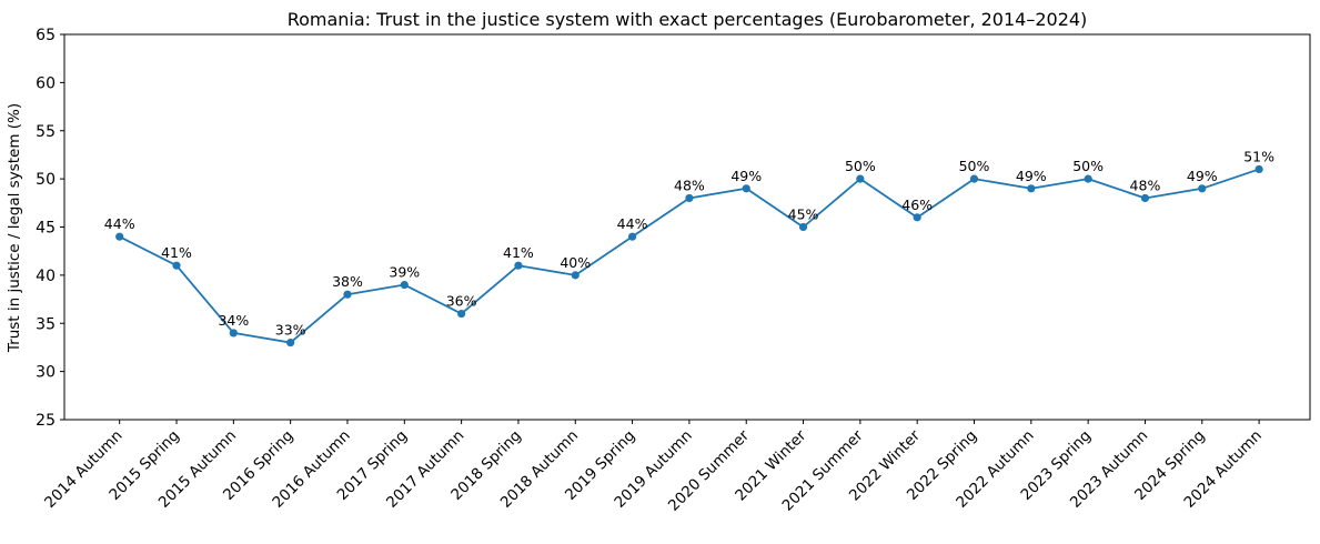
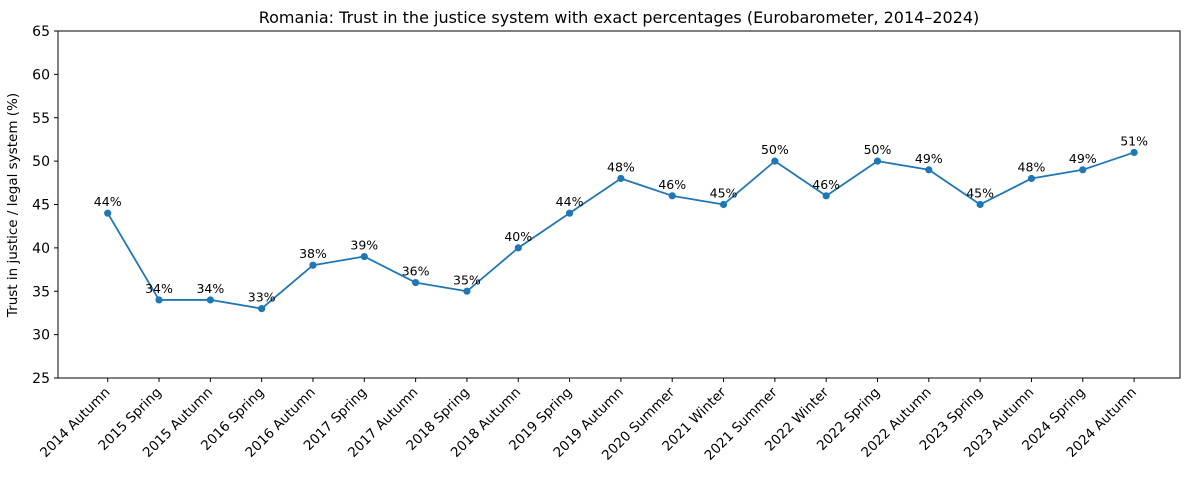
2015 Spring: 41% -> 34%
2018 Spring: 41% -> 35%
2020 Summer: 49% -> 46%
2023 Spring: 50% -> 45%
